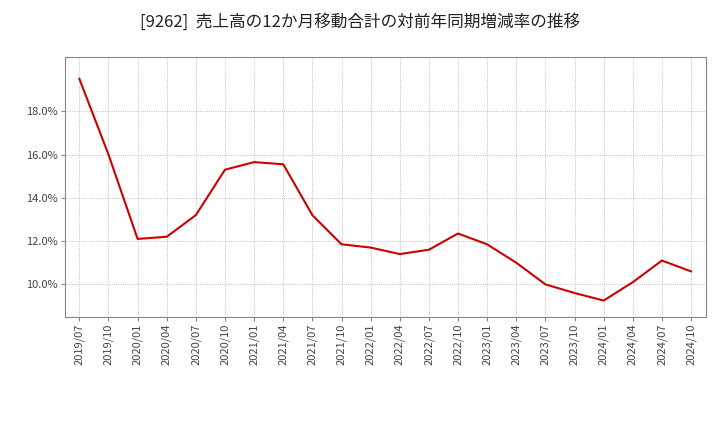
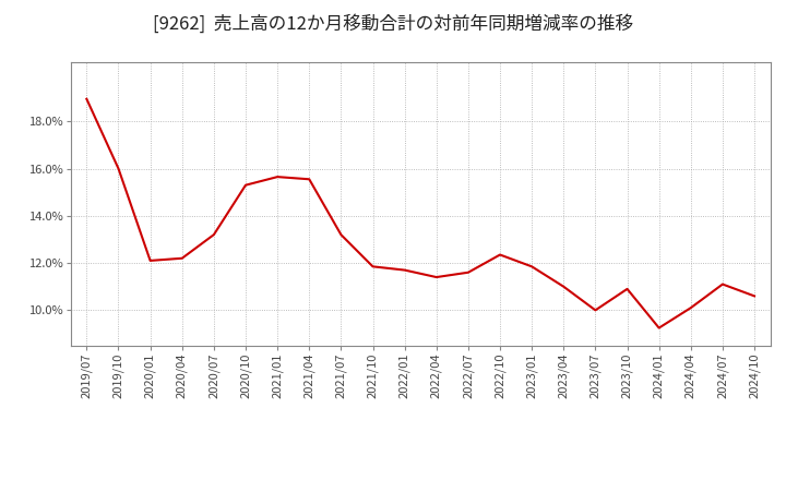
2019/07: 19.50% -> 18.95%
2023/10: 9.60% -> 10.90%
